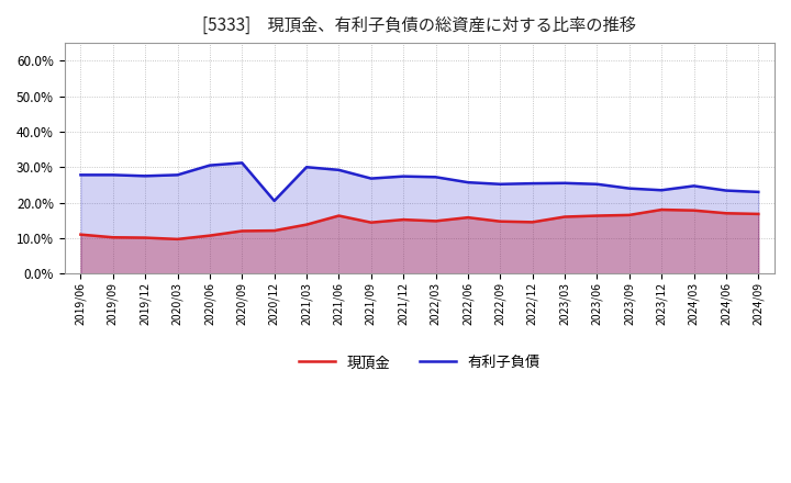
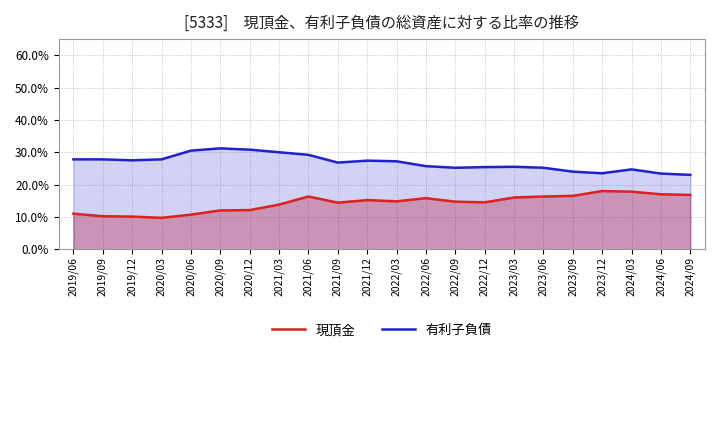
有利子負債/2020/12: 20.5% -> 30.8%
